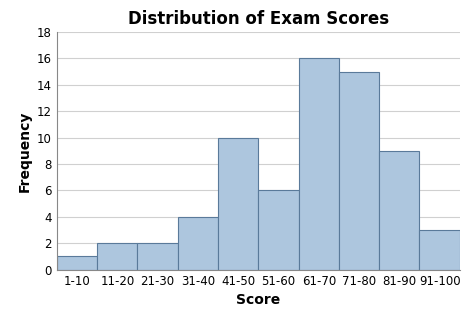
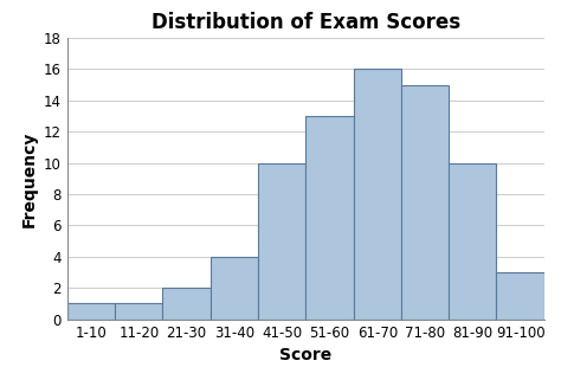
11-20: 2 -> 1
51-60: 6 -> 13
81-90: 9 -> 10
